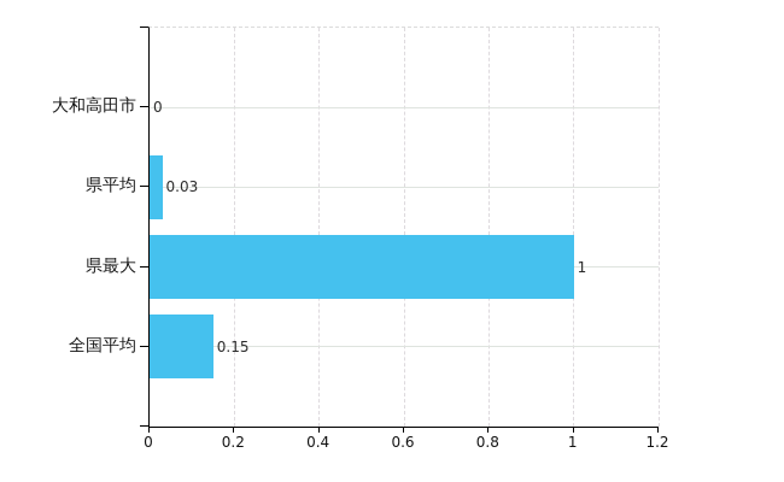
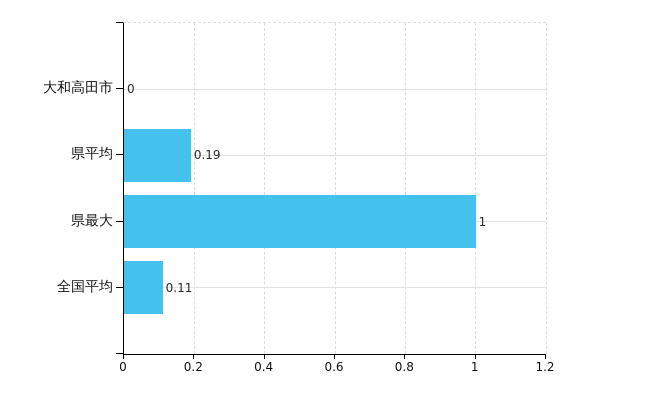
県平均: 0.03 -> 0.19
全国平均: 0.15 -> 0.11
